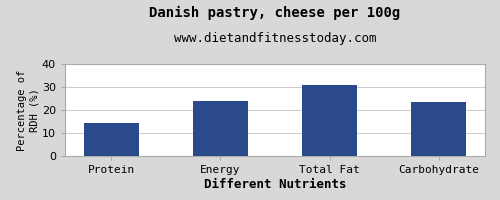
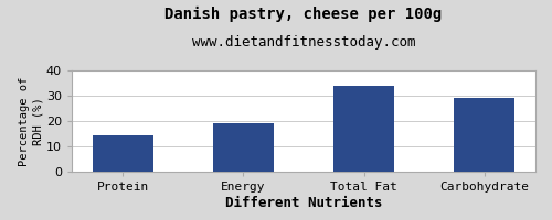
Energy: 24.0 -> 19.3
Total Fat: 31.0 -> 34.0
Carbohydrate: 23.5 -> 29.2
